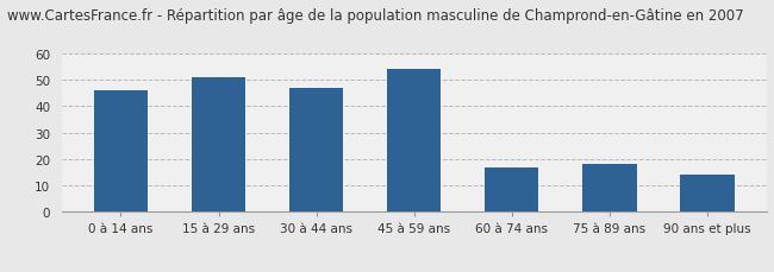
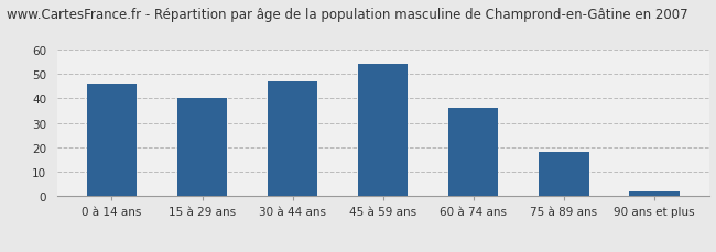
15 à 29 ans: 51 -> 40
60 à 74 ans: 17 -> 36
90 ans et plus: 14 -> 2
